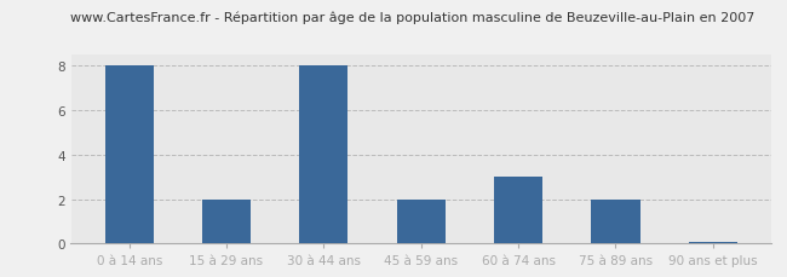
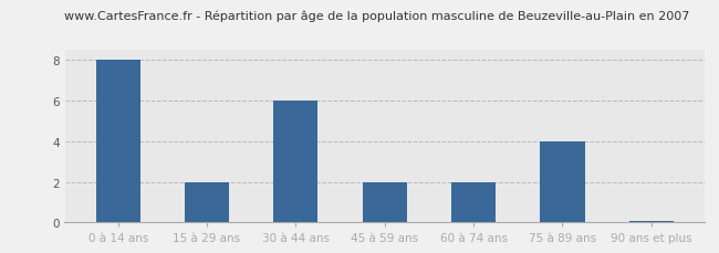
30 à 44 ans: 8.0 -> 6.0
60 à 74 ans: 3.0 -> 2.0
75 à 89 ans: 2.0 -> 4.0
